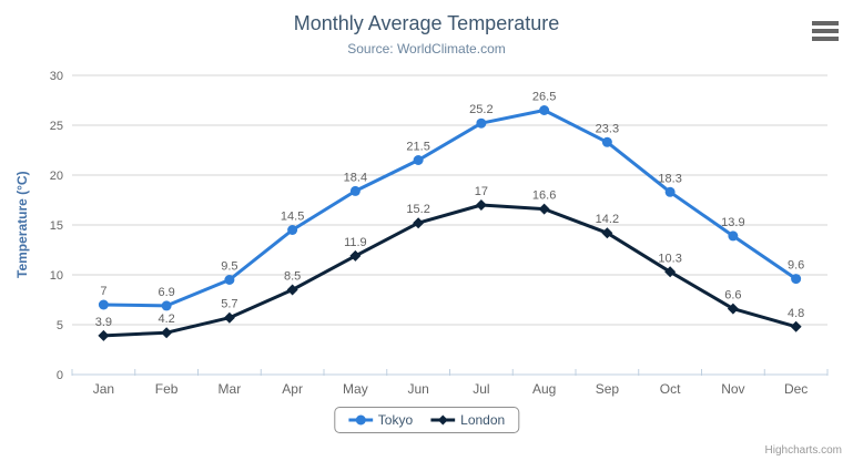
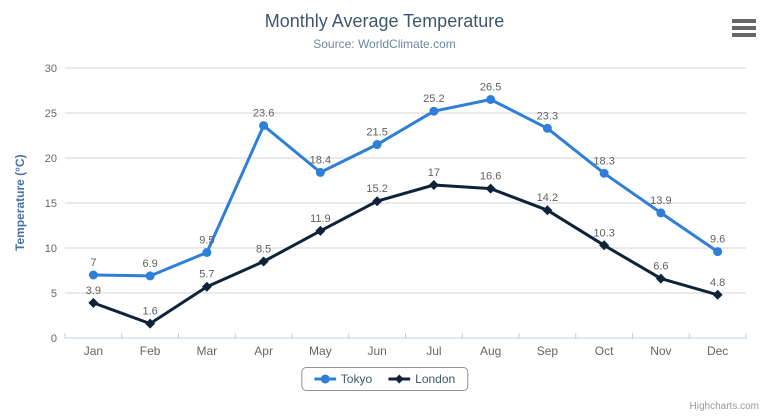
London/Feb: 4.2 -> 1.6
Tokyo/Apr: 14.5 -> 23.6
